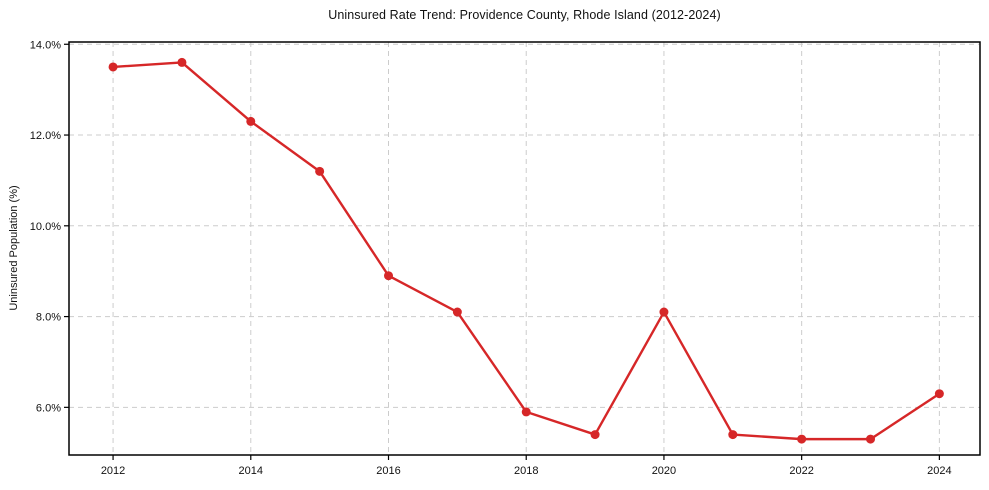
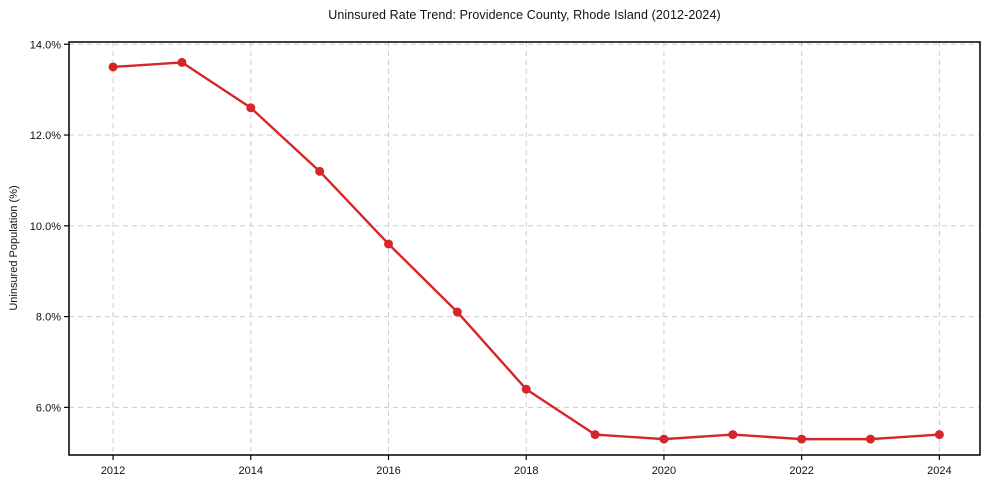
2014: 12.3% -> 12.6%
2016: 8.9% -> 9.6%
2018: 5.9% -> 6.4%
2020: 8.1% -> 5.3%
2024: 6.3% -> 5.4%
